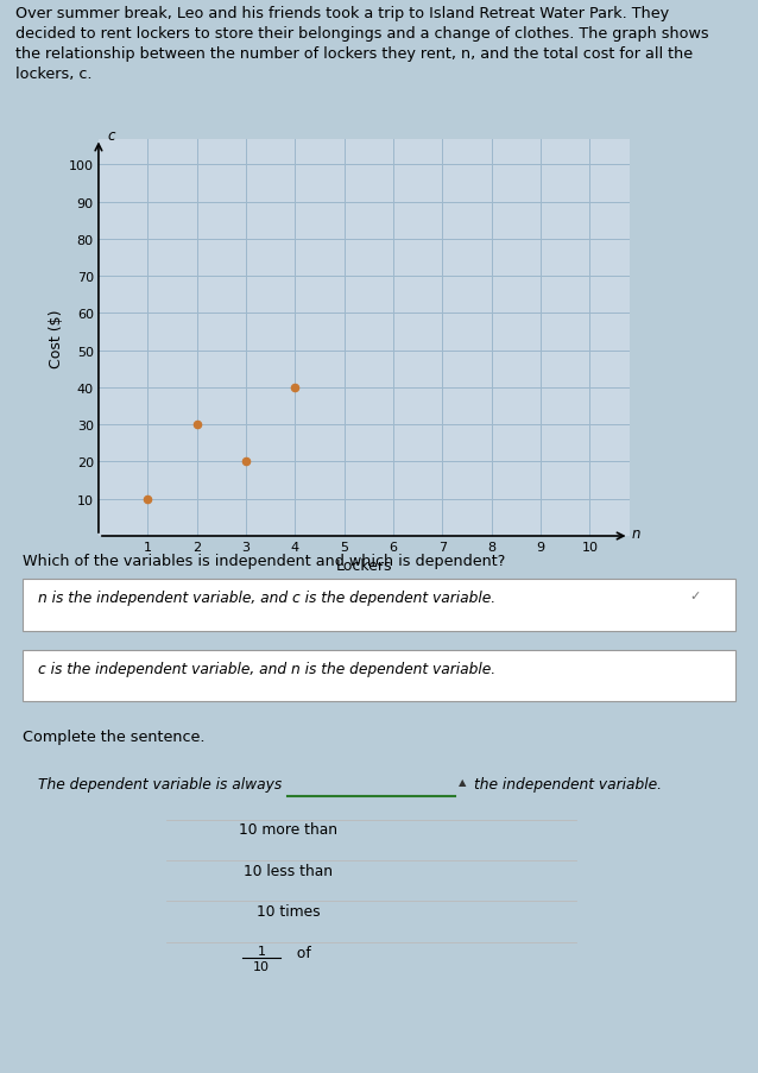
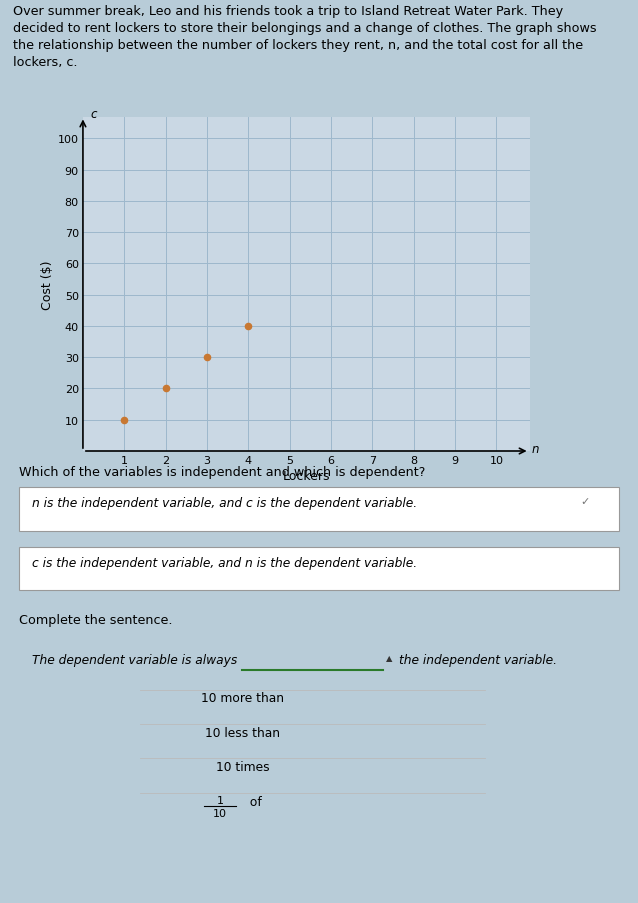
2: 30 -> 20
3: 20 -> 30
